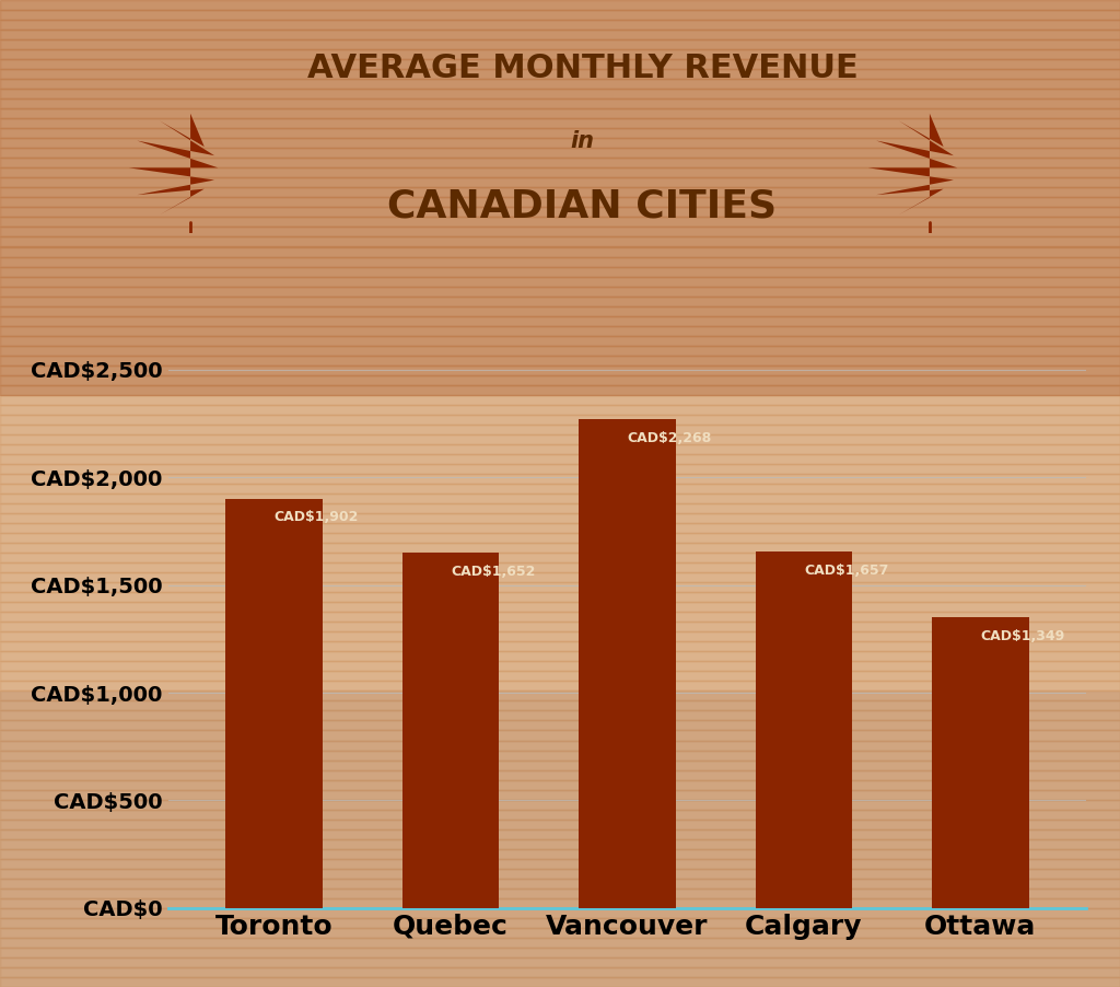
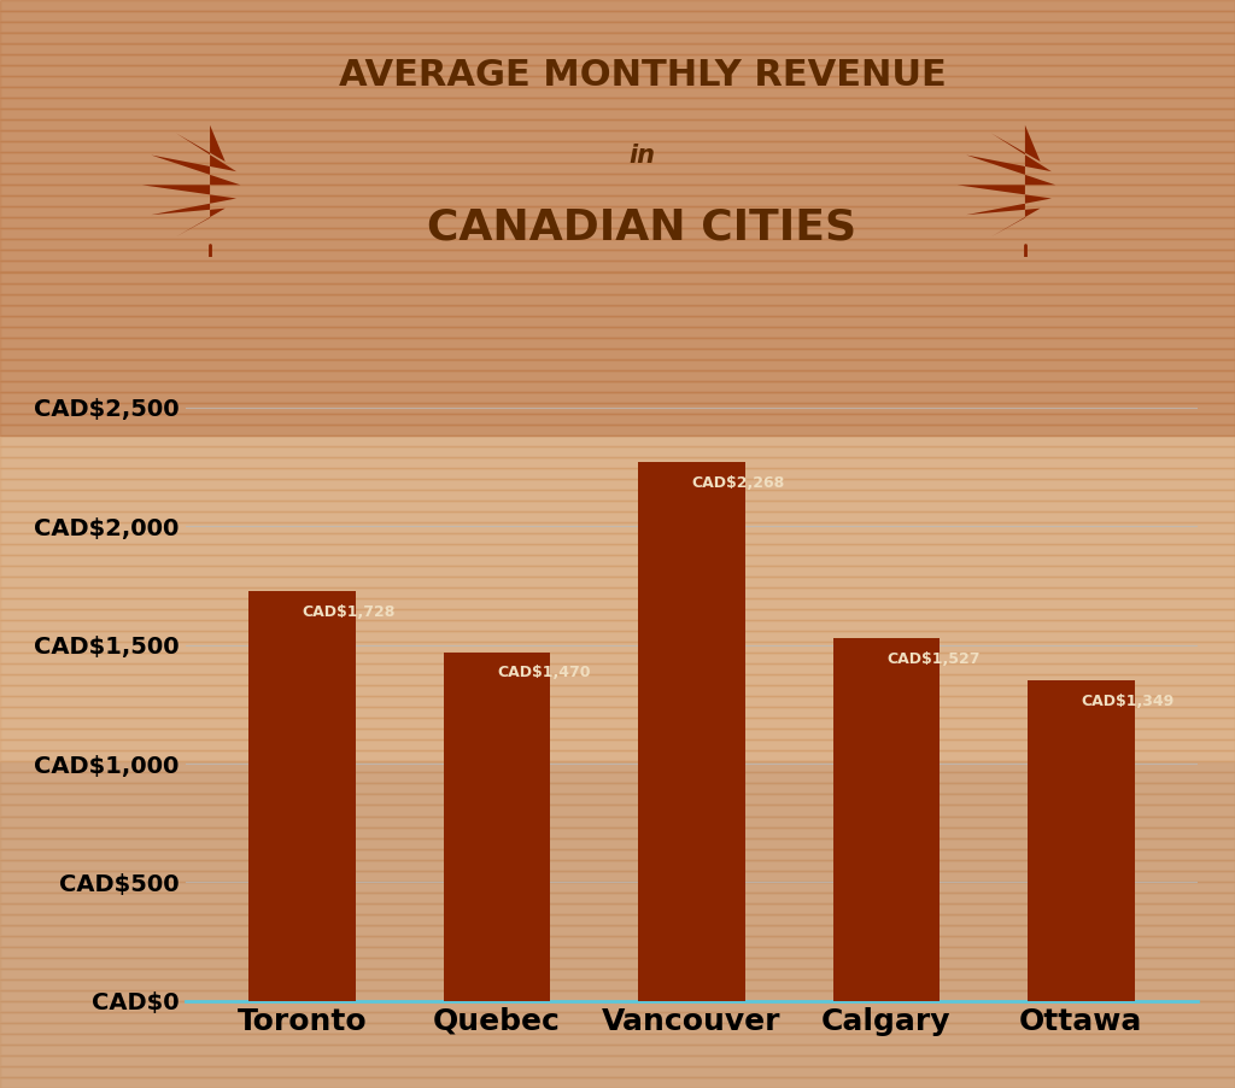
Toronto: 1,902 -> 1,728
Quebec: CAD$1,650 -> CAD$1,470
Calgary: 1,657 -> 1,527
